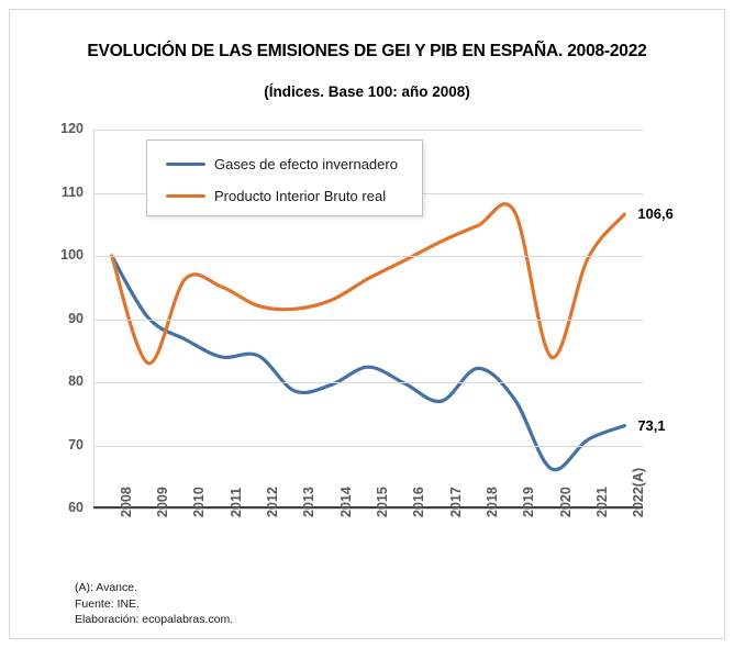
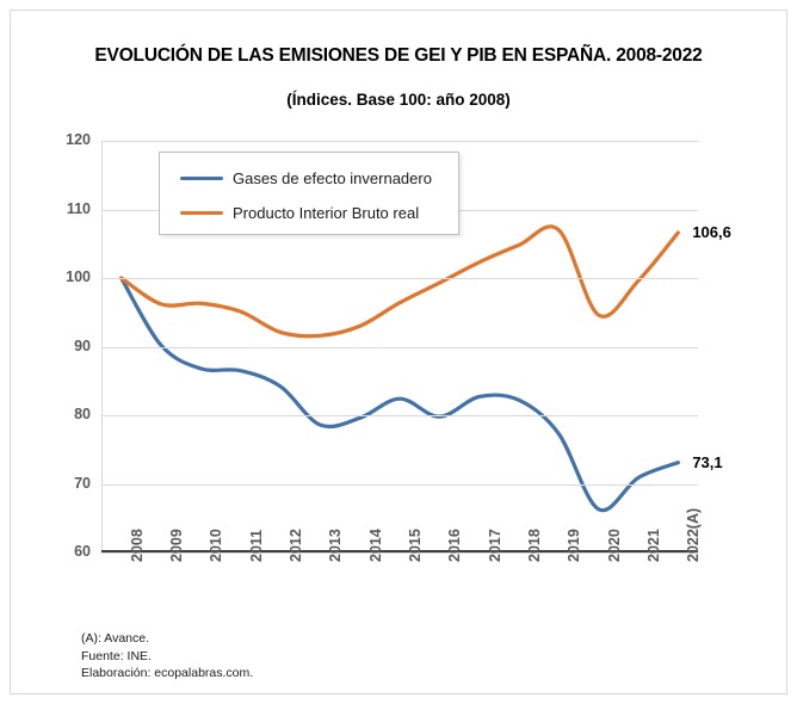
Producto Interior Bruto real/2009: 83 -> 96
Gases de efecto invernadero/2011: 84 -> 86
Gases de efecto invernadero/2017: 77 -> 83
Producto Interior Bruto real/2020: 84 -> 95
